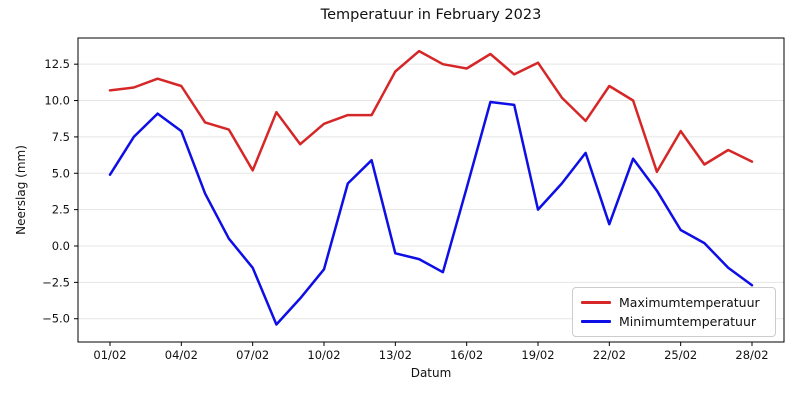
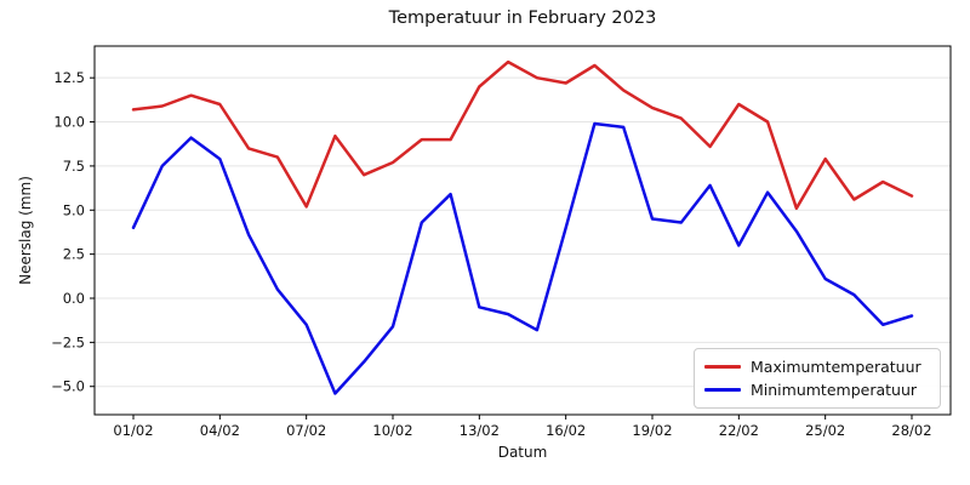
Minimumtemperatuur/01/02: 4.9 -> 4.0
Maximumtemperatuur/10/02: 8.4 -> 7.7
Maximumtemperatuur/19/02: 12.6 -> 10.8
Minimumtemperatuur/19/02: 2.5 -> 4.5
Minimumtemperatuur/22/02: 1.5 -> 3.0
Minimumtemperatuur/28/02: -2.7 -> -1.0
